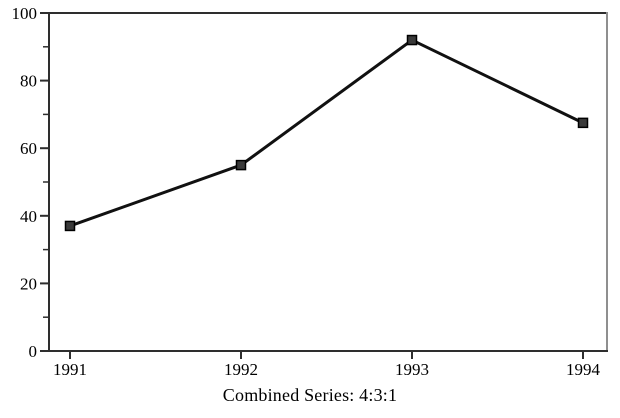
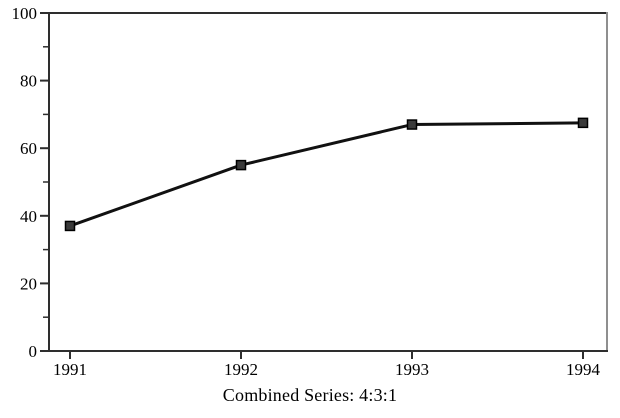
1993: 92 -> 67
